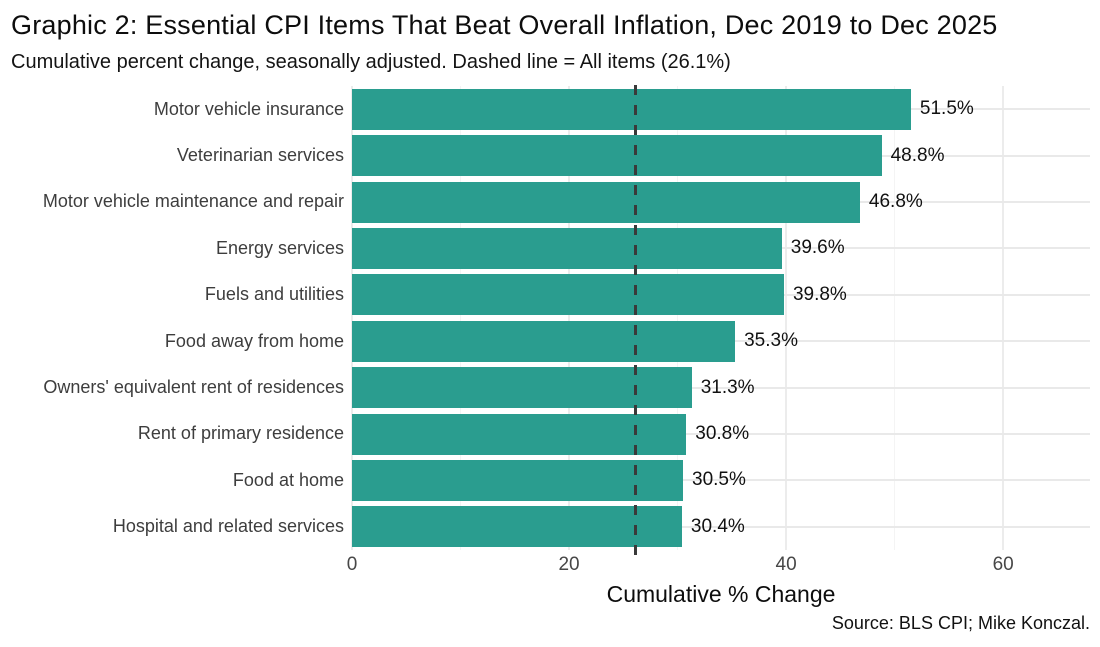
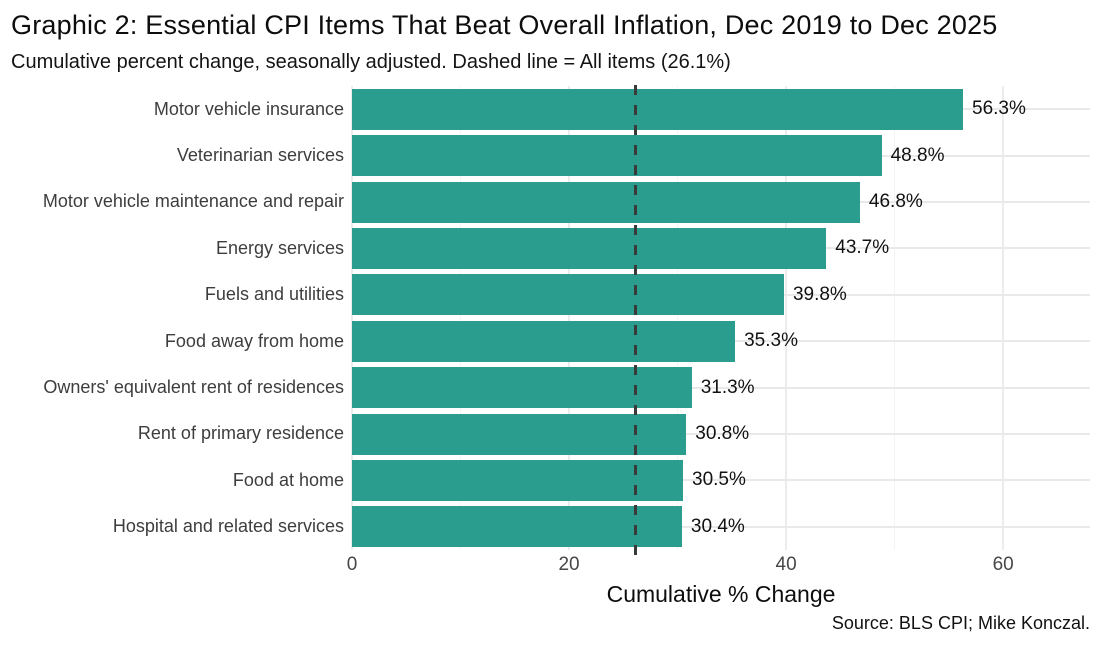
Motor vehicle insurance: 51.5% -> 56.3%
Energy services: 39.6% -> 43.7%
